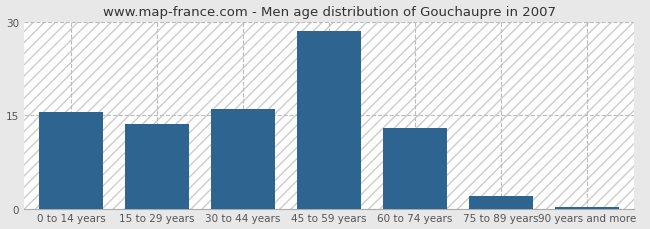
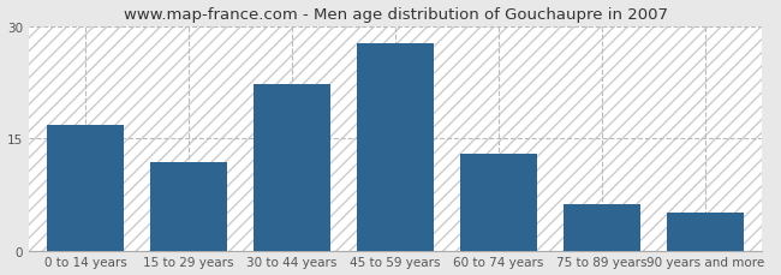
0 to 14 years: 15.5 -> 16.8
15 to 29 years: 13.5 -> 11.8
30 to 44 years: 16.0 -> 22.2
45 to 59 years: 28.5 -> 27.6
75 to 89 years: 2.0 -> 6.2
90 years and more: 0.2 -> 5.0
